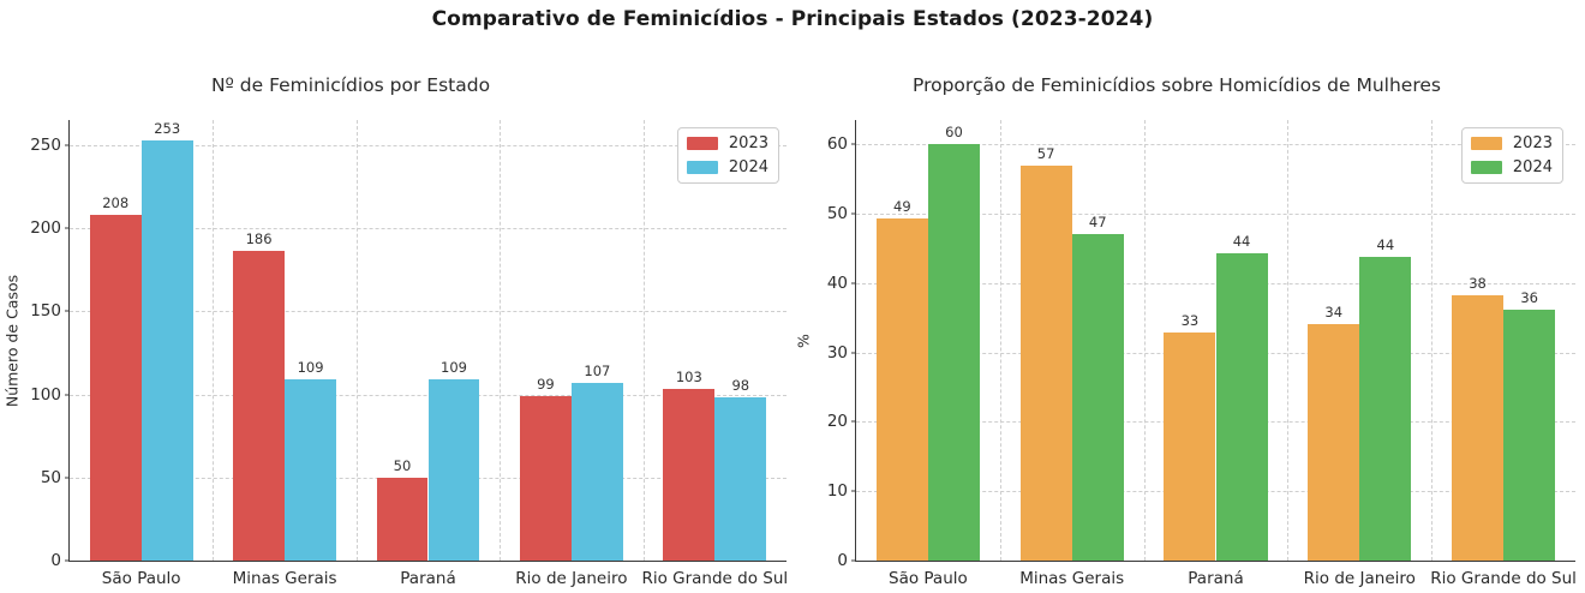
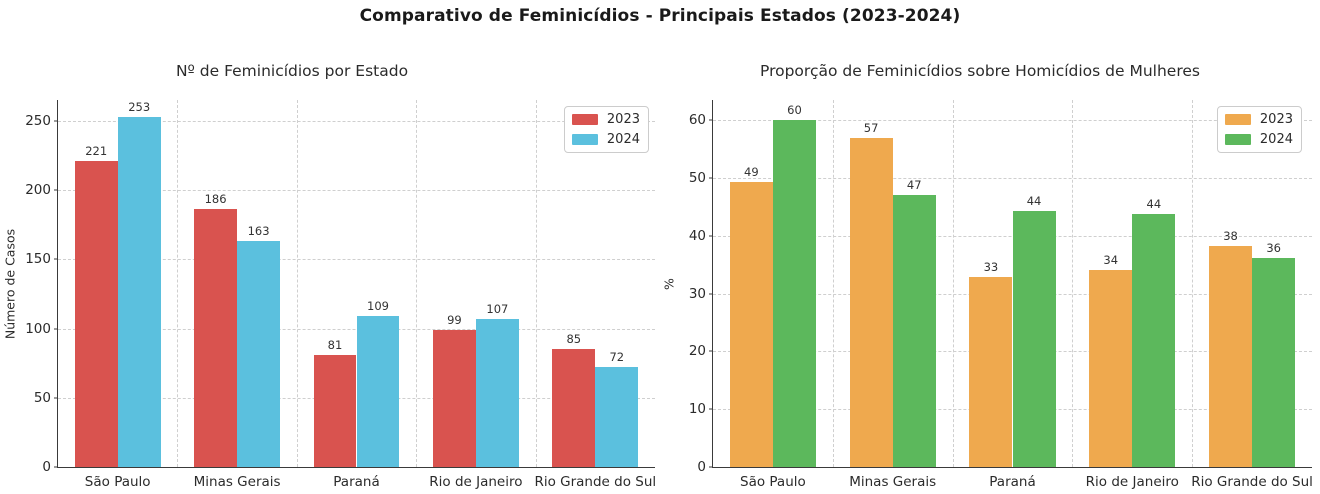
Nº de Feminicídios por Estado/2023/São Paulo: 208 -> 221
Nº de Feminicídios por Estado/2024/Minas Gerais: 109 -> 163
Nº de Feminicídios por Estado/2023/Paraná: 50 -> 81
Nº de Feminicídios por Estado/2023/Rio Grande do Sul: 103 -> 85
Nº de Feminicídios por Estado/2024/Rio Grande do Sul: 98 -> 72
